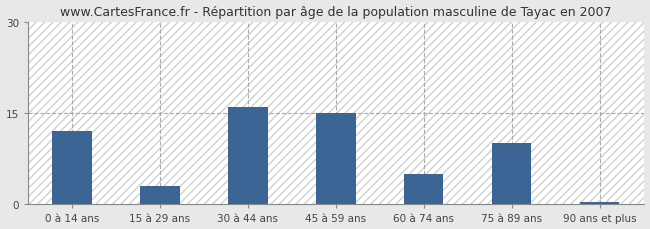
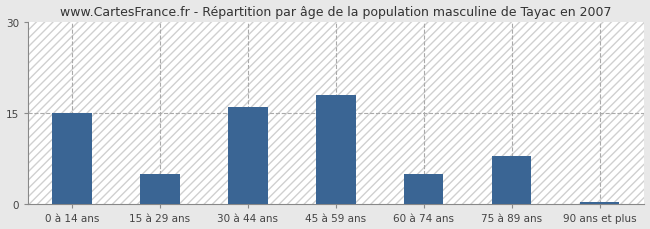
0 à 14 ans: 12.0 -> 15.0
15 à 29 ans: 3.0 -> 5.0
45 à 59 ans: 15.0 -> 18.0
75 à 89 ans: 10.0 -> 8.0
